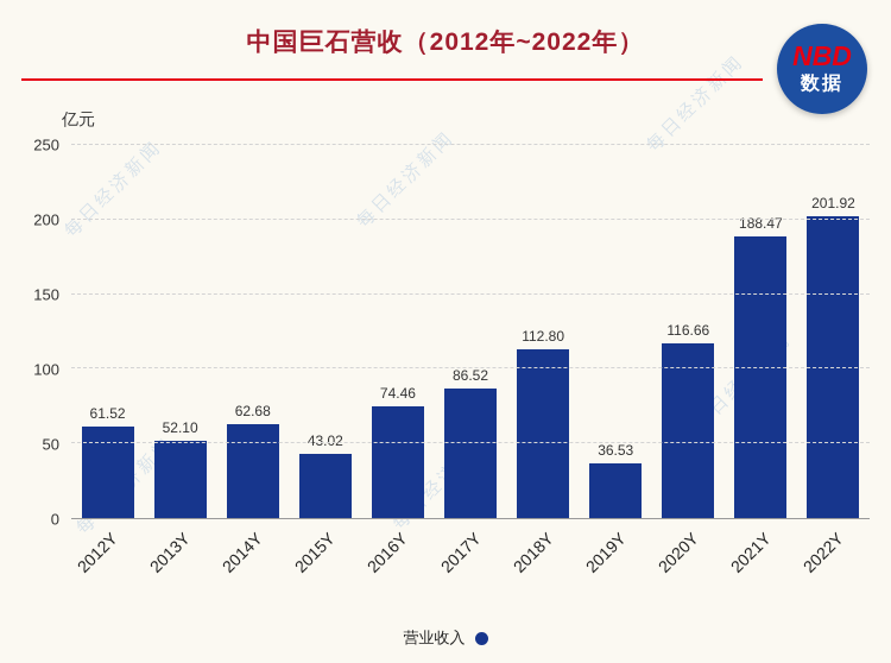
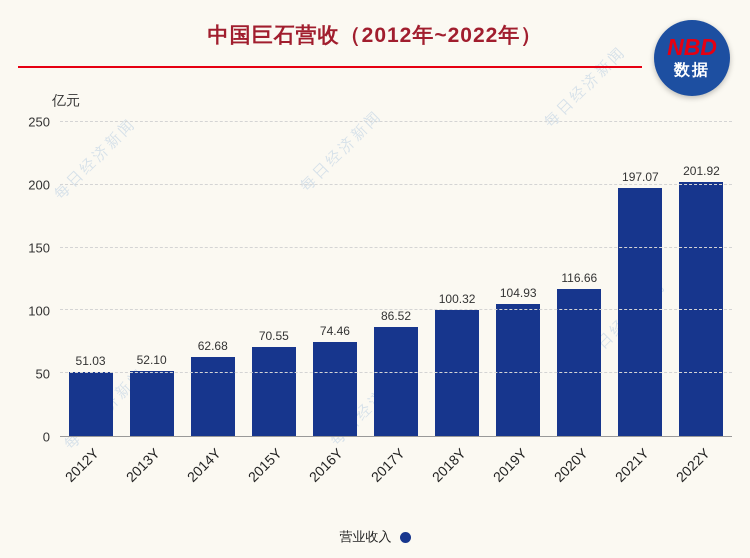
2012Y: 61.52 -> 51.03
2015Y: 43.02 -> 70.55
2018Y: 112.80 -> 100.32
2019Y: 36.53 -> 104.93
2021Y: 188.47 -> 197.07
